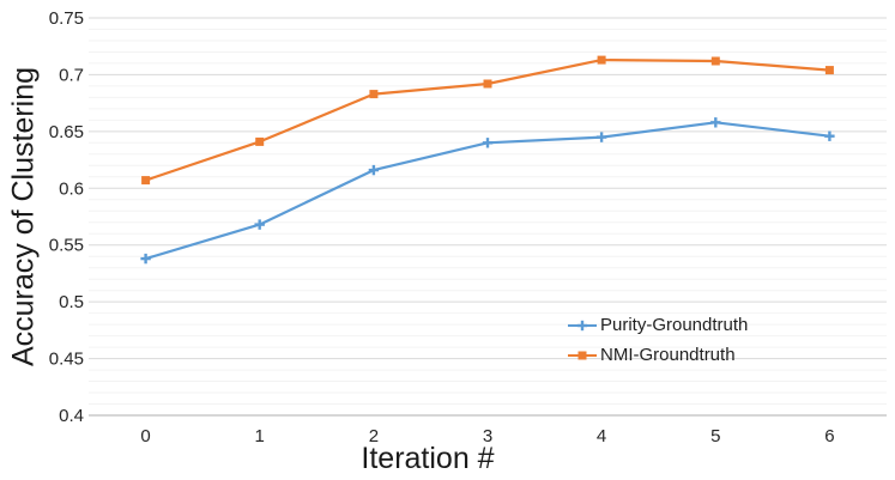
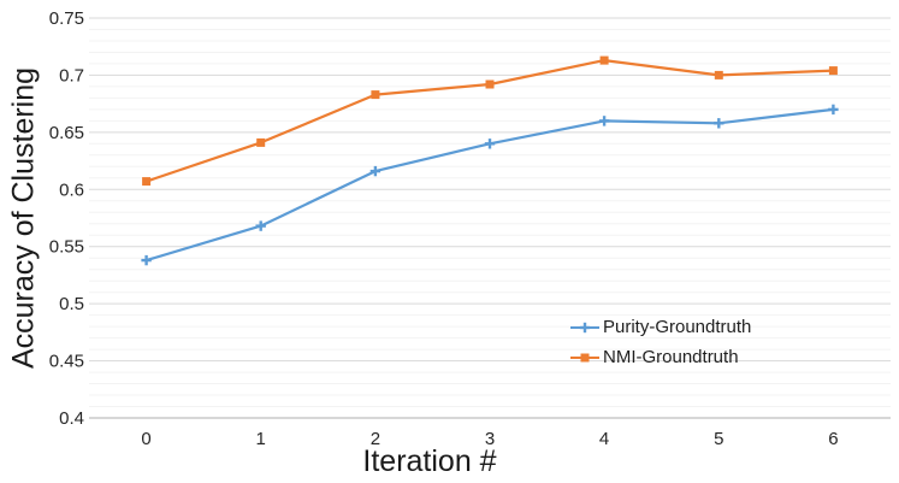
Purity-Groundtruth/4: 0.65 -> 0.66
NMI-Groundtruth/5: 0.71 -> 0.70
Purity-Groundtruth/6: 0.65 -> 0.67
